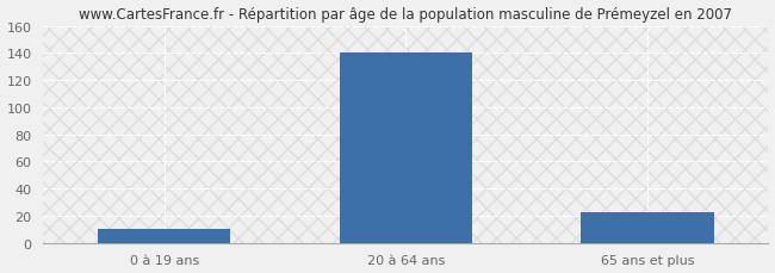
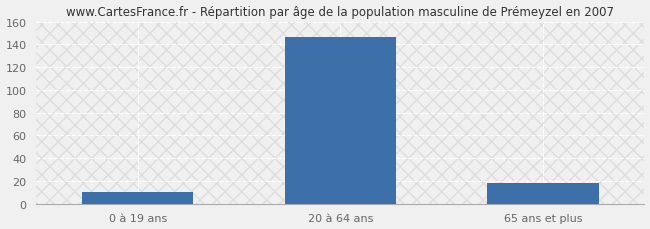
20 à 64 ans: 140 -> 146
65 ans et plus: 23 -> 18
